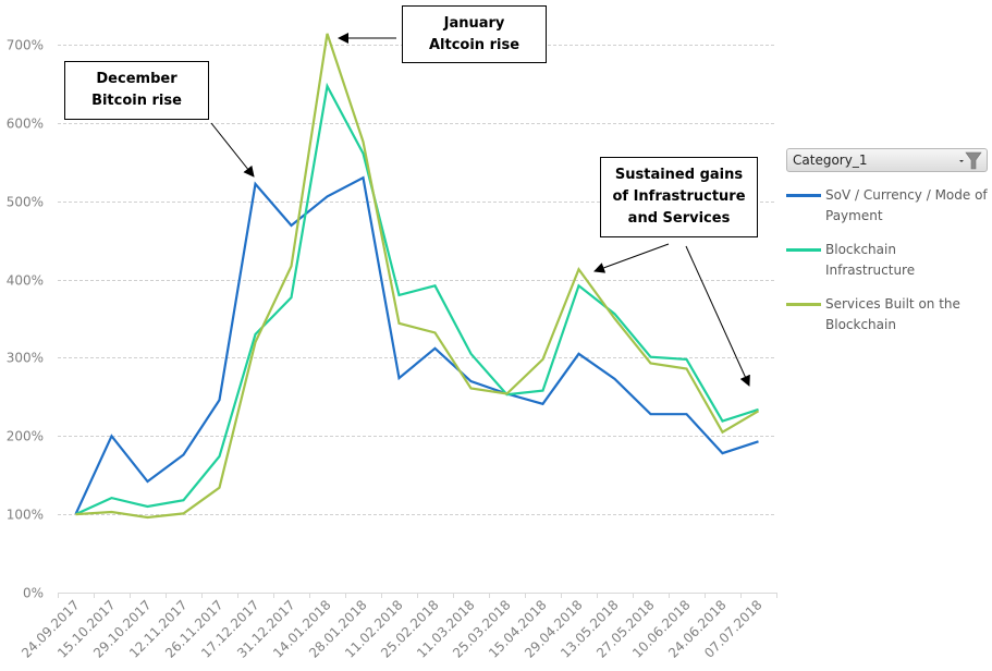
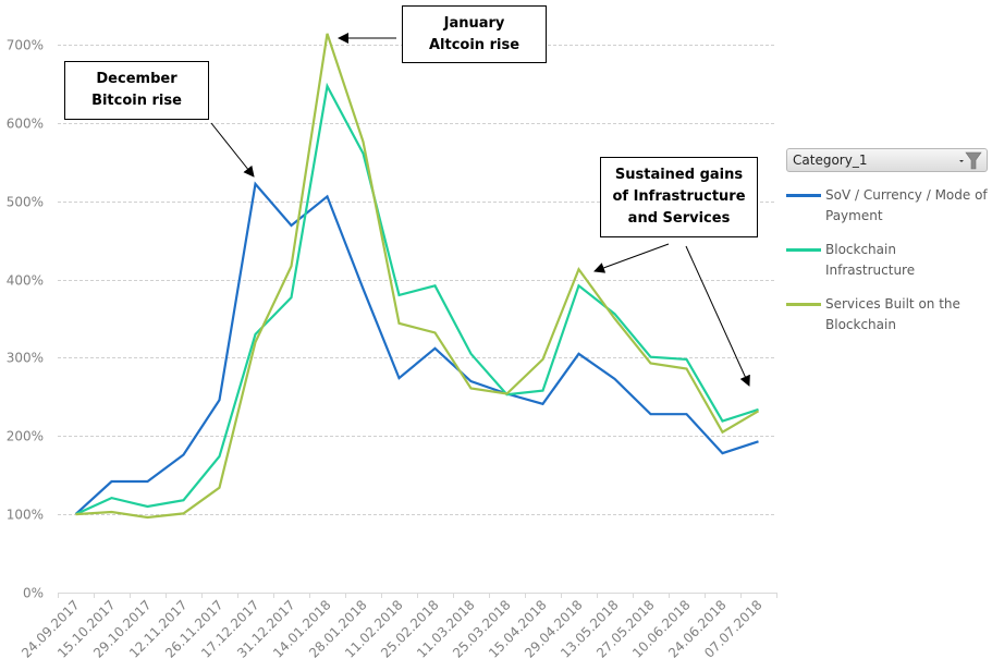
SoV / Currency / Mode of Payment/15.10.2017: 200% -> 140%
SoV / Currency / Mode of Payment/28.01.2018: 530% -> 390%
